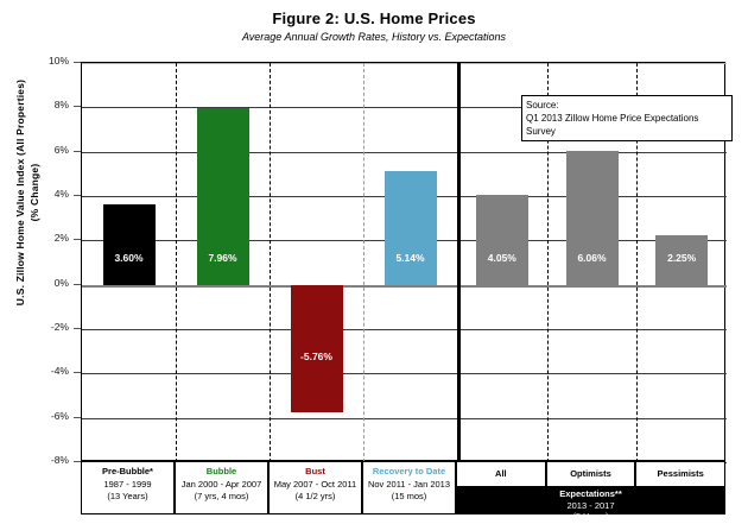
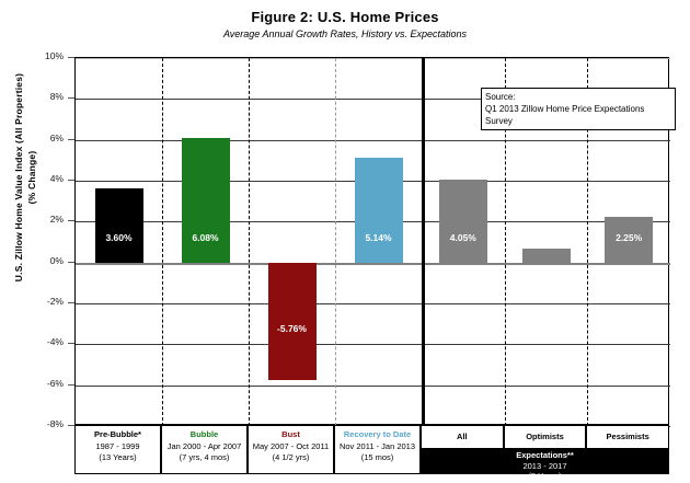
Bubble: 7.96% -> 6.08%
Optimists: 6.06% -> 0.66%
